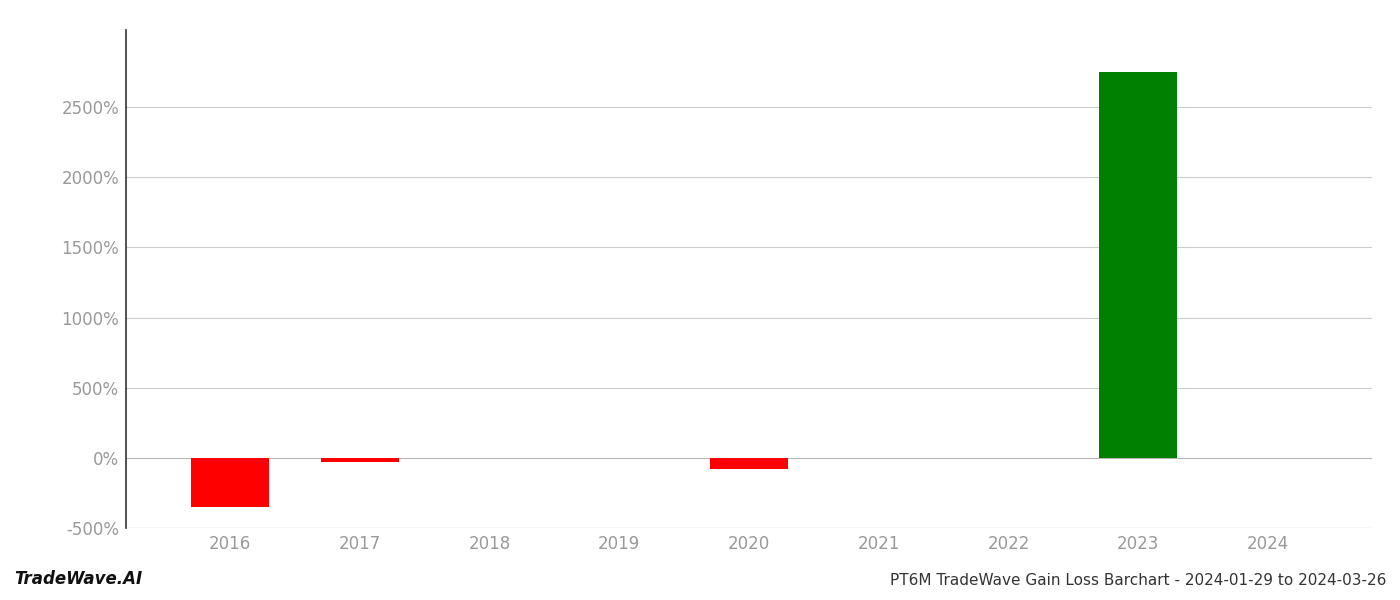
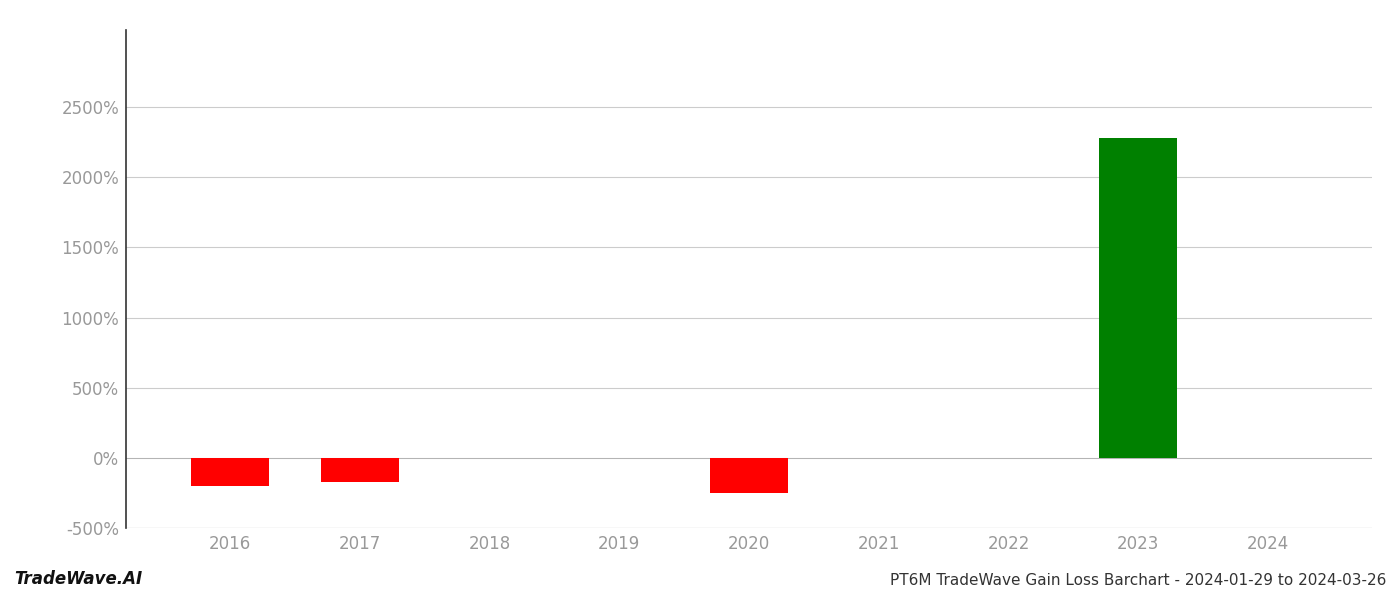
2016: -350% -> -200%
2017: -30% -> -170%
2020: -80% -> -250%
2023: 2750% -> 2280%
